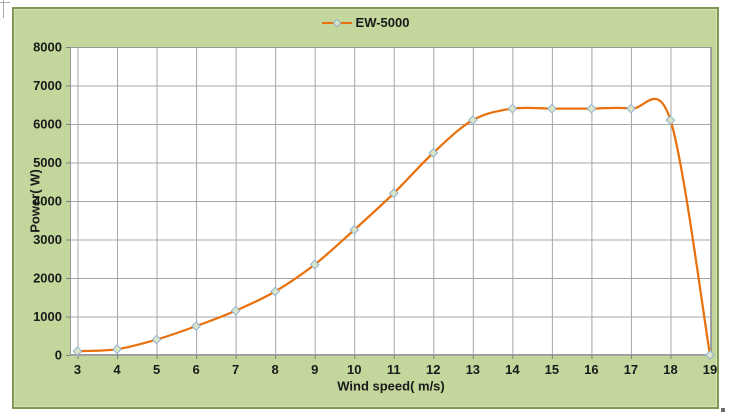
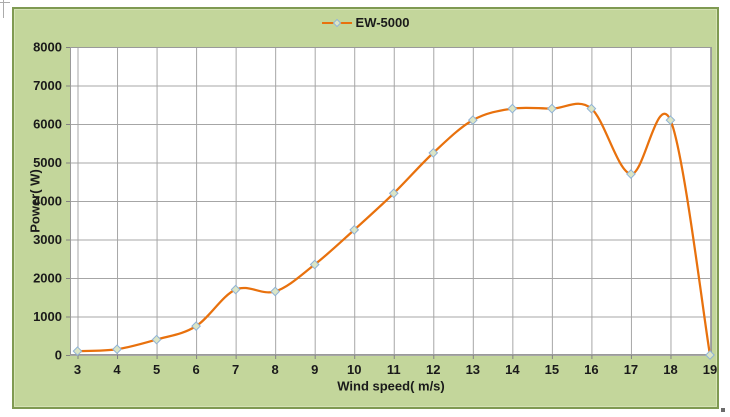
7: 1200 -> 1700
17: 6400 -> 4700
